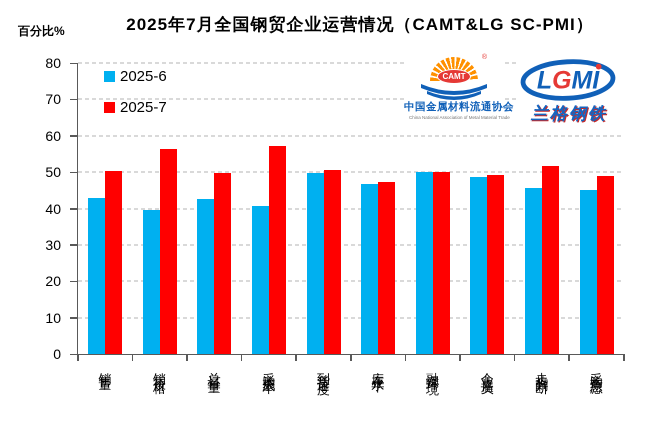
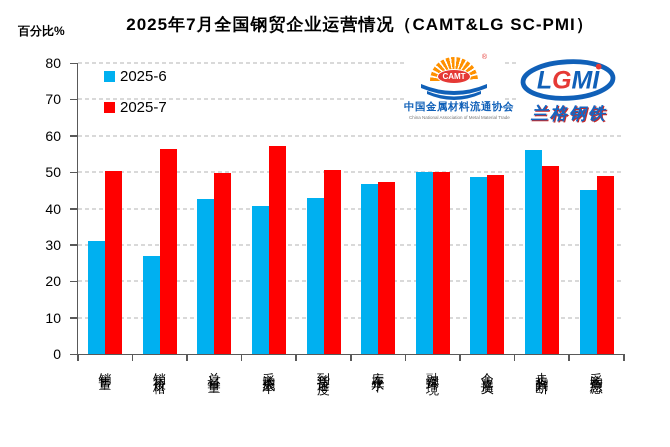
2025-6/销售量: 43 -> 31
2025-6/销售价格: 40 -> 27
2025-6/到货速度: 50 -> 43
2025-6/走势判断: 46 -> 56
